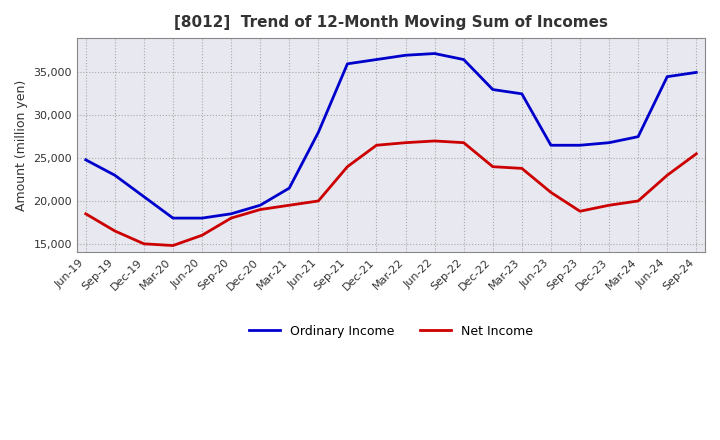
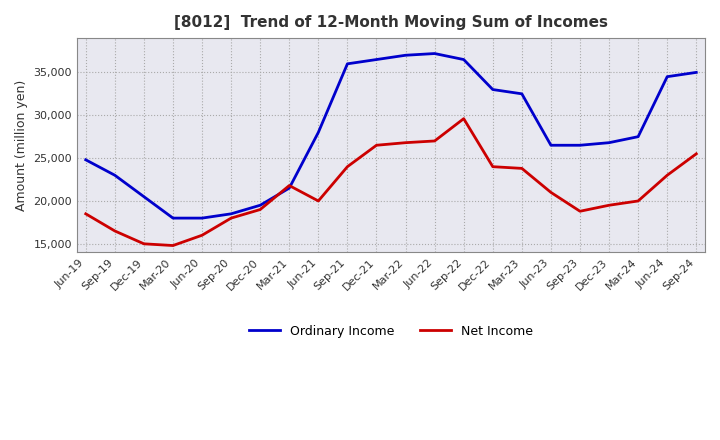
Net Income/Mar-21: 19,500 -> 21,800
Net Income/Sep-22: 26,800 -> 29,600
